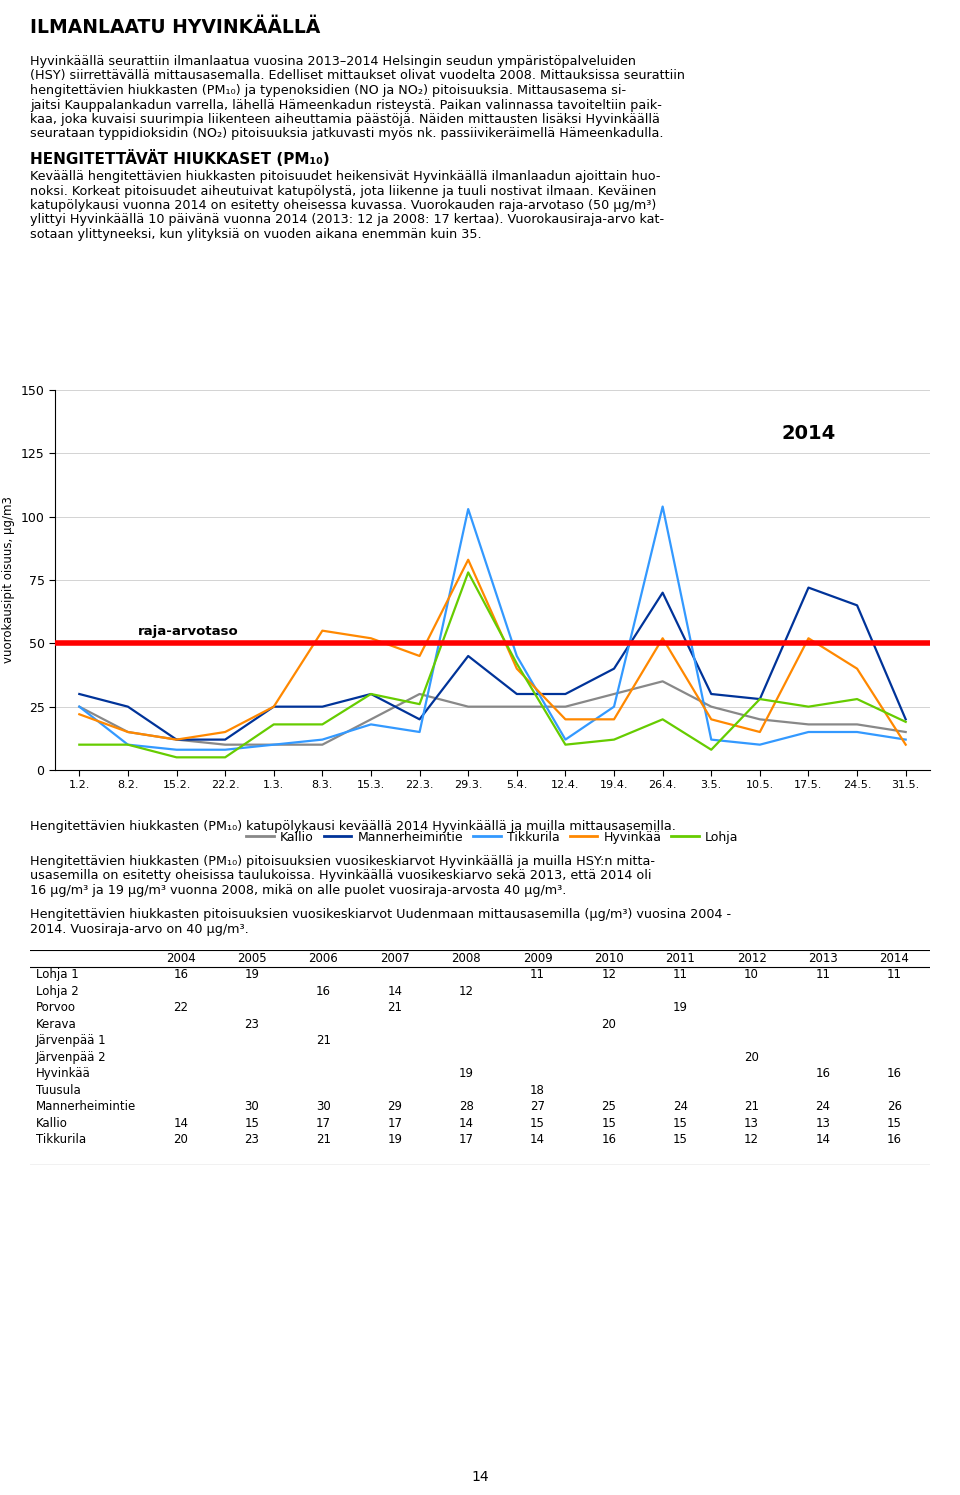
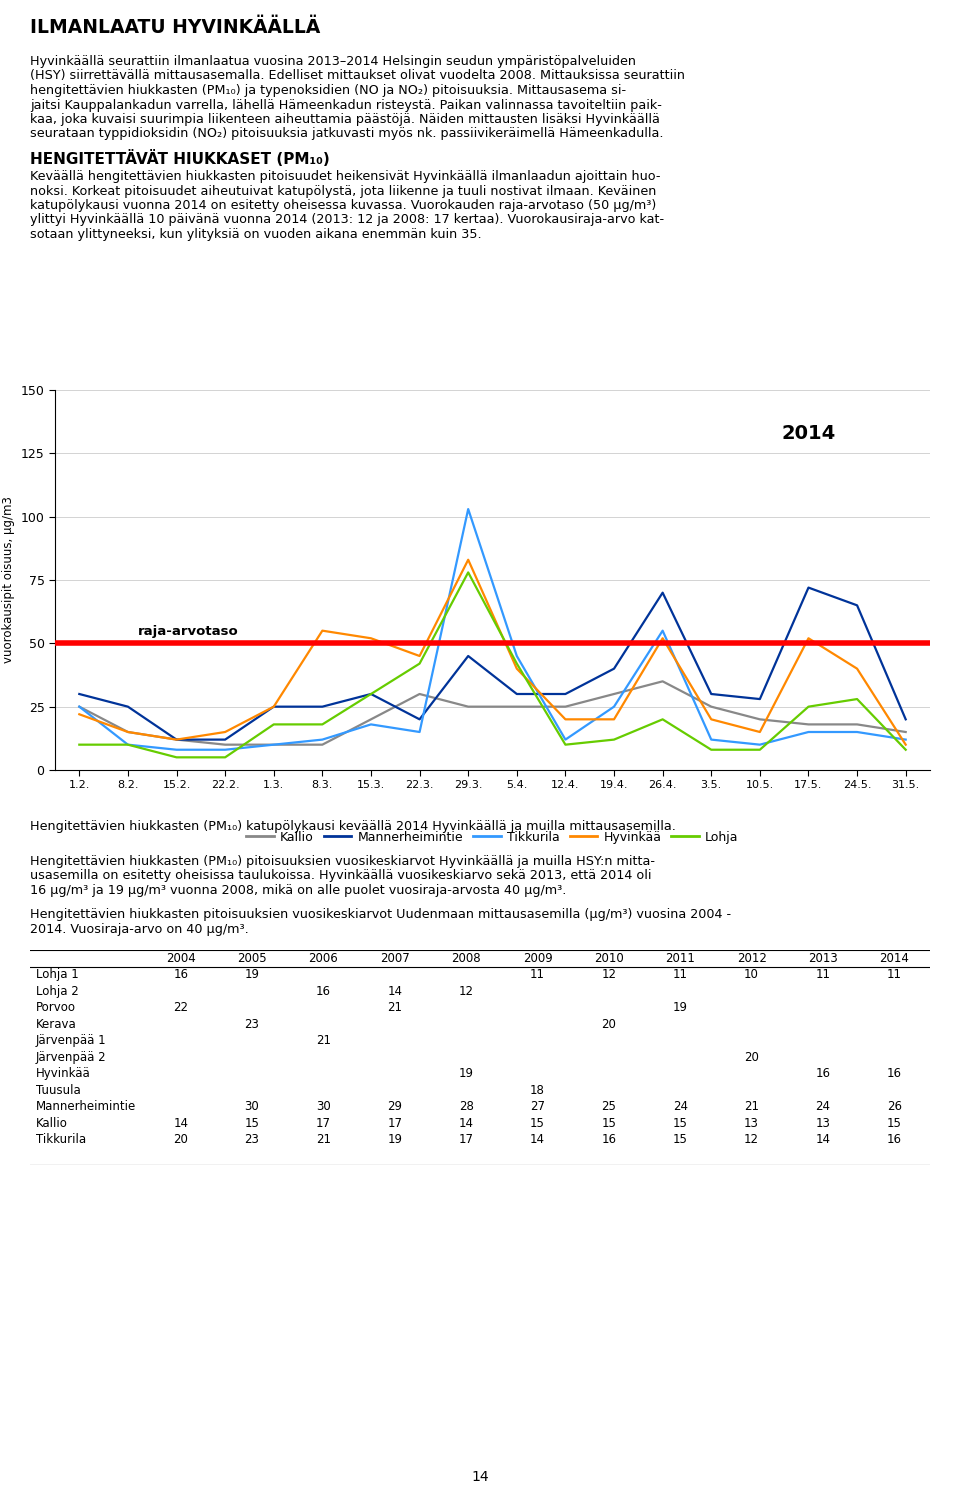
Lohja/22.3.: 26 -> 42
Tikkurila/26.4.: 104 -> 55
Lohja/10.5.: 28 -> 8
Lohja/31.5.: 19 -> 8
